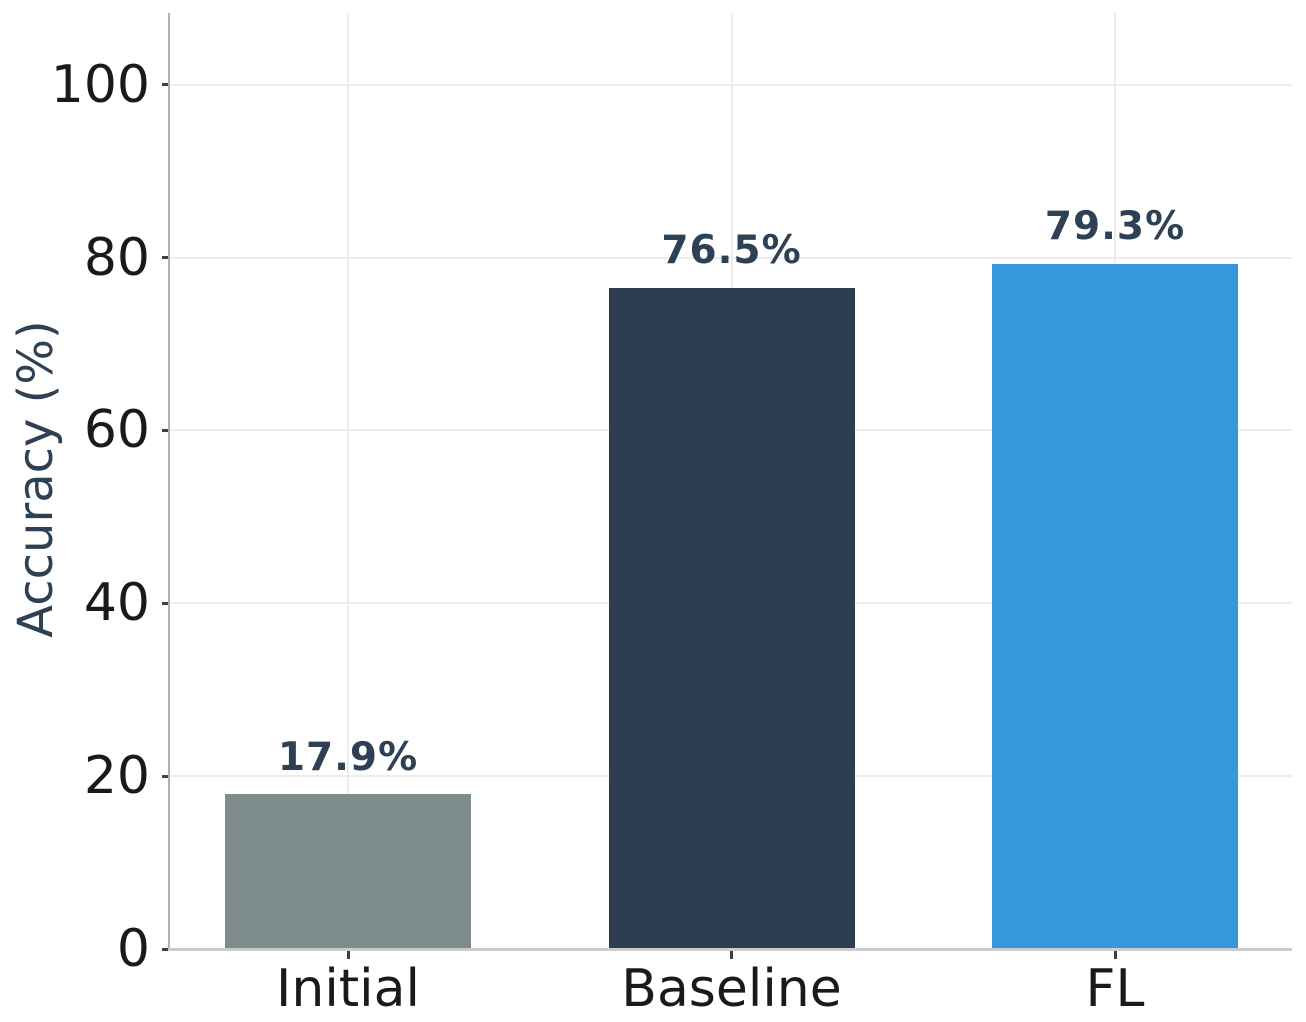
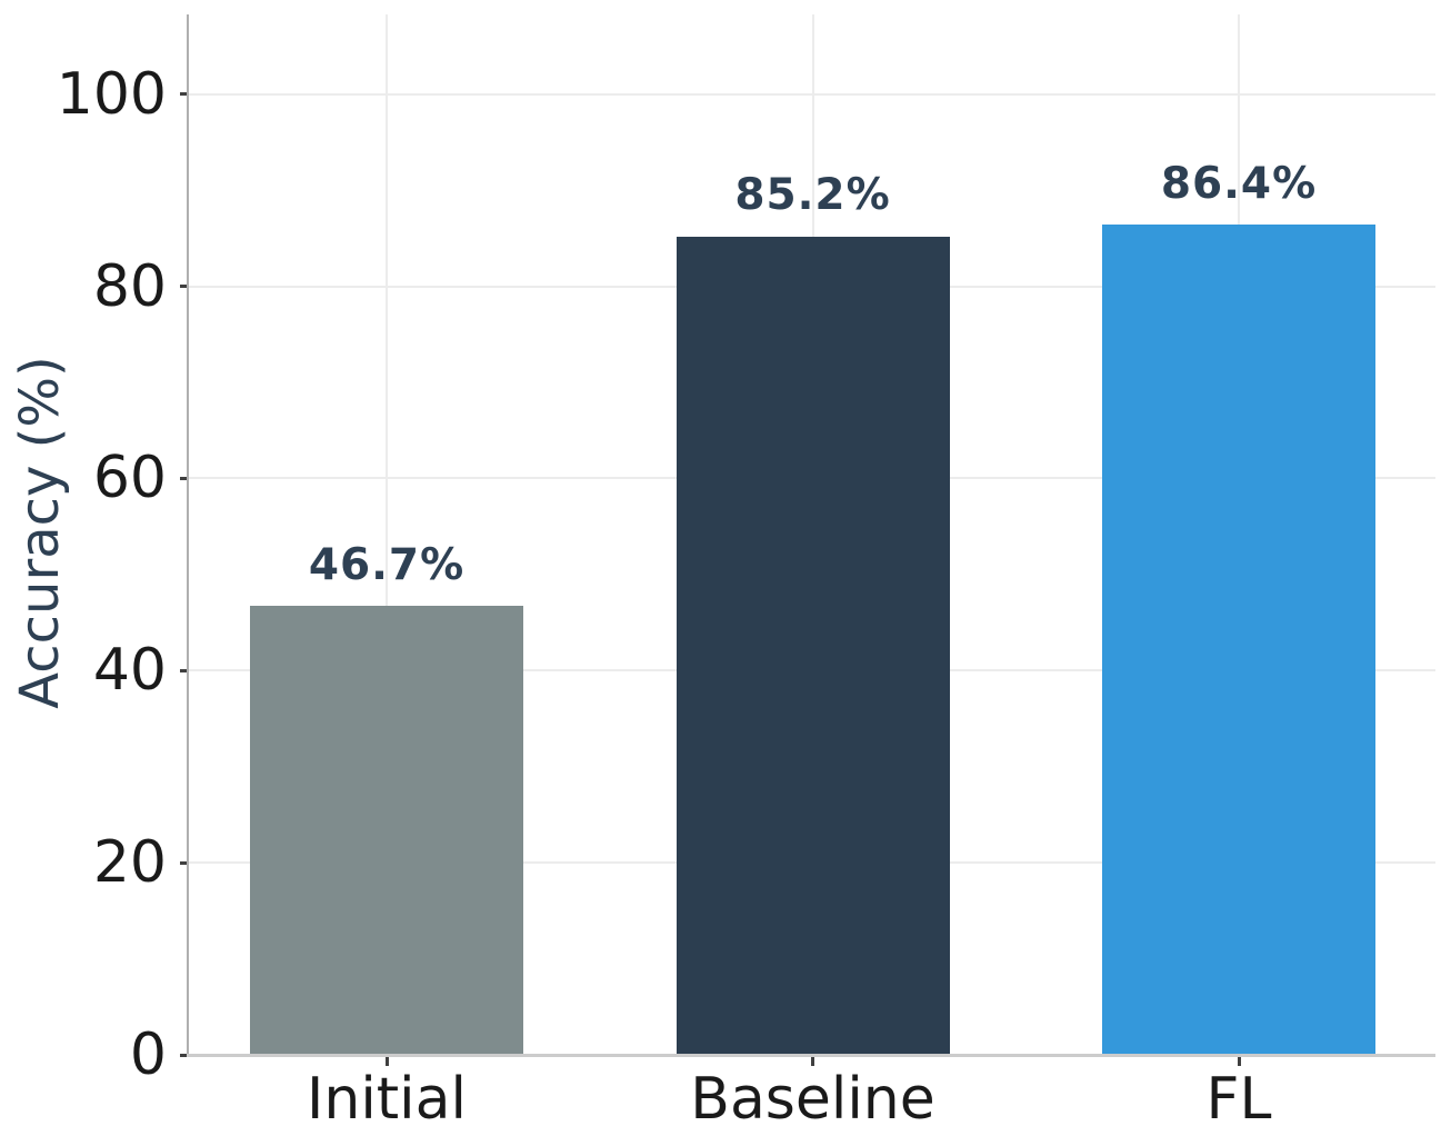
Initial: 17.9% -> 46.7%
Baseline: 76.5% -> 85.2%
FL: 79.3% -> 86.4%
